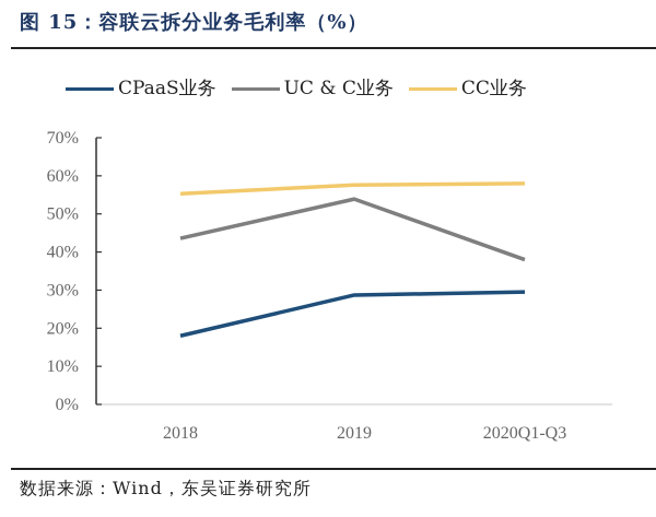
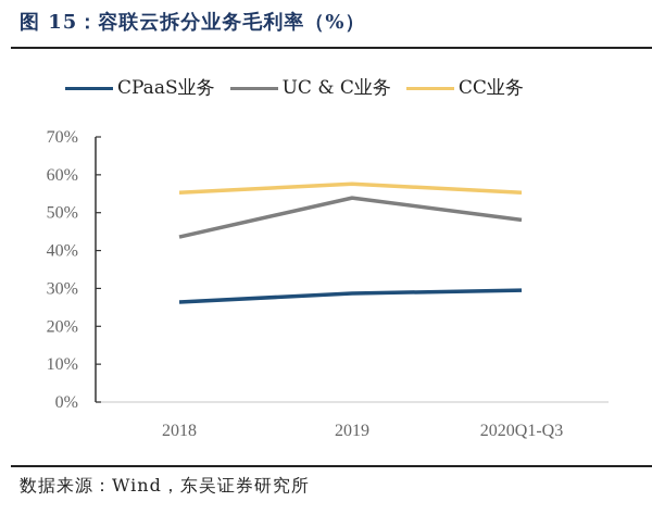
CPaaS业务/2018: 18% -> 26%
UC & C业务/2020Q1-Q3: 38% -> 48%
CC业务/2020Q1-Q3: 58% -> 55%
